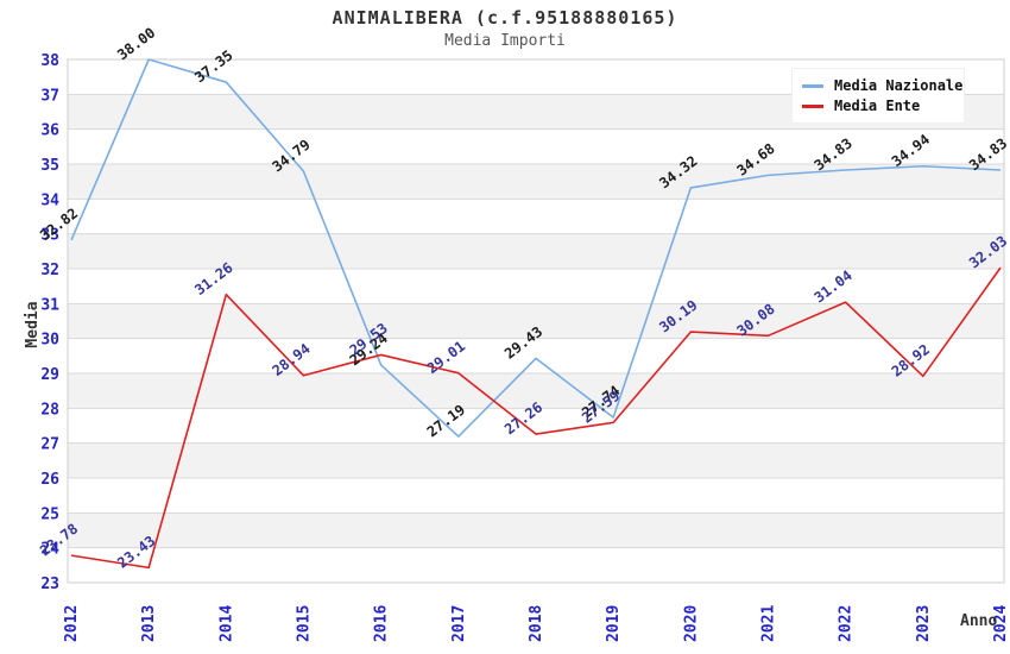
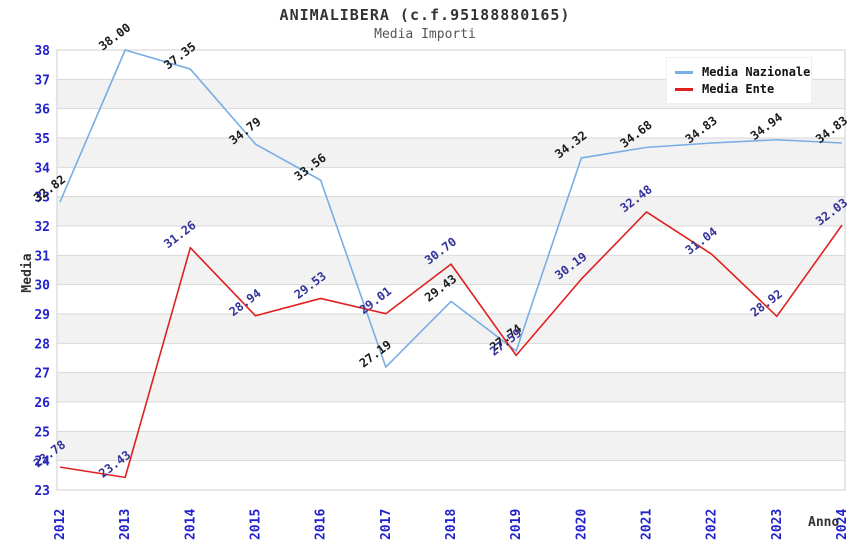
Media Nazionale/2016: 29.24 -> 33.56
Media Ente/2018: 27.26 -> 30.70
Media Ente/2021: 30.08 -> 32.48
